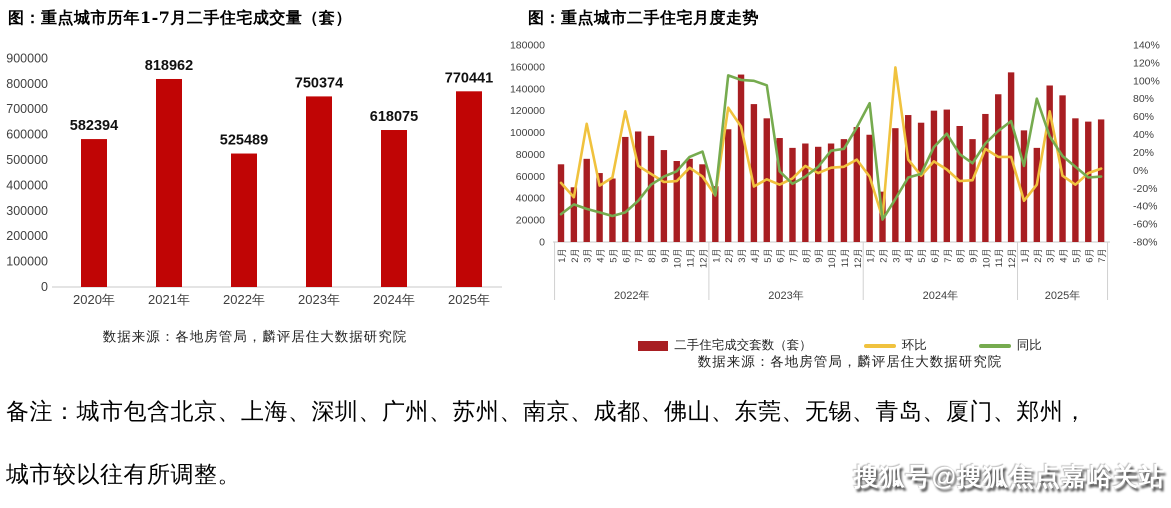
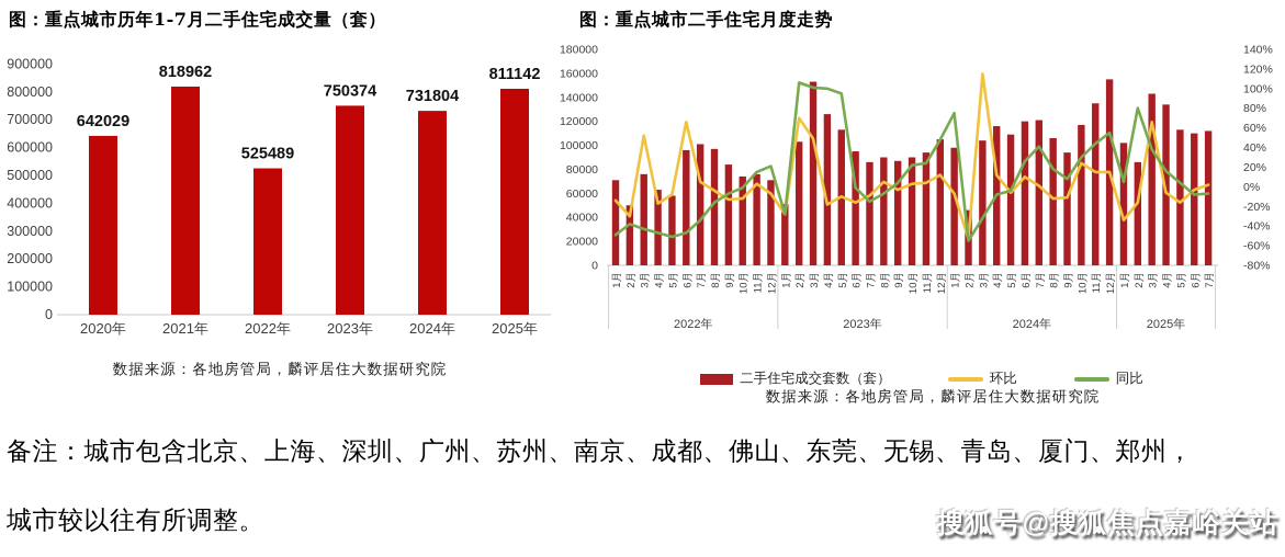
图：重点城市历年1-7月二手住宅成交量（套）/2020年: 582394 -> 642029
图：重点城市历年1-7月二手住宅成交量（套）/2024年: 618075 -> 731804
图：重点城市历年1-7月二手住宅成交量（套）/2025年: 770441 -> 811142
